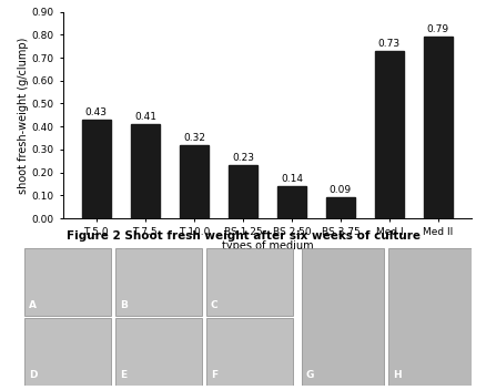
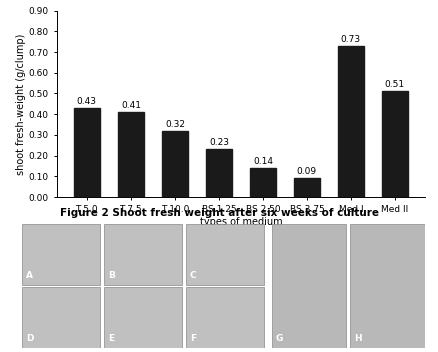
Med II: 0.79 -> 0.51
